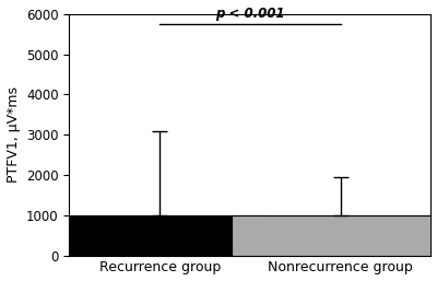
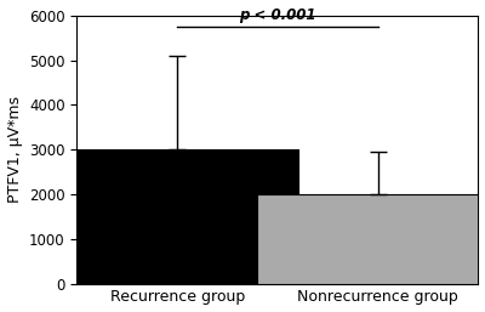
Recurrence group: 1000 -> 3000
Nonrecurrence group: 1000 -> 2000
